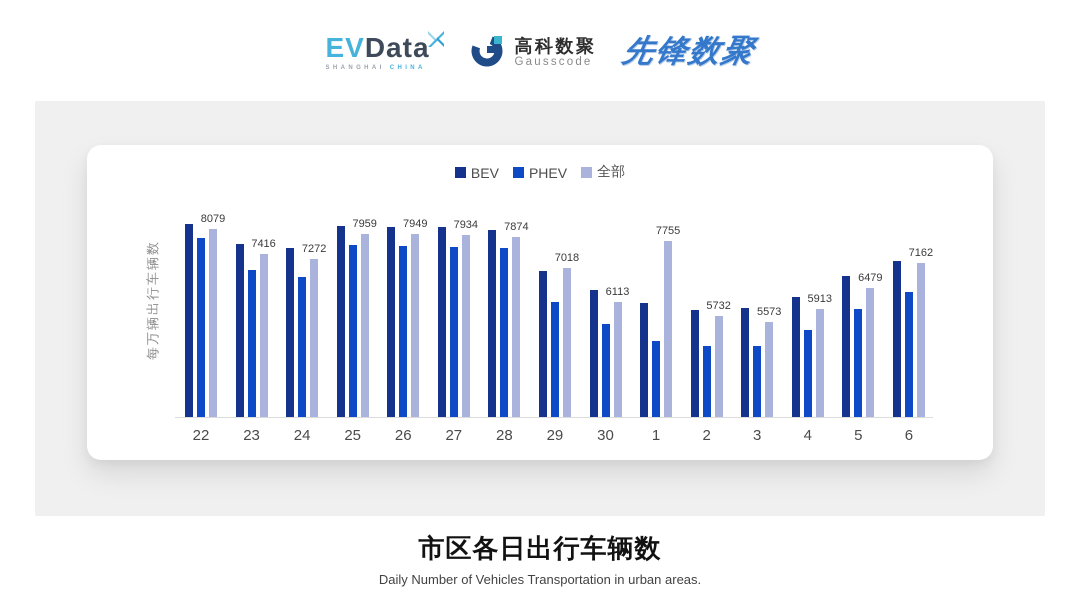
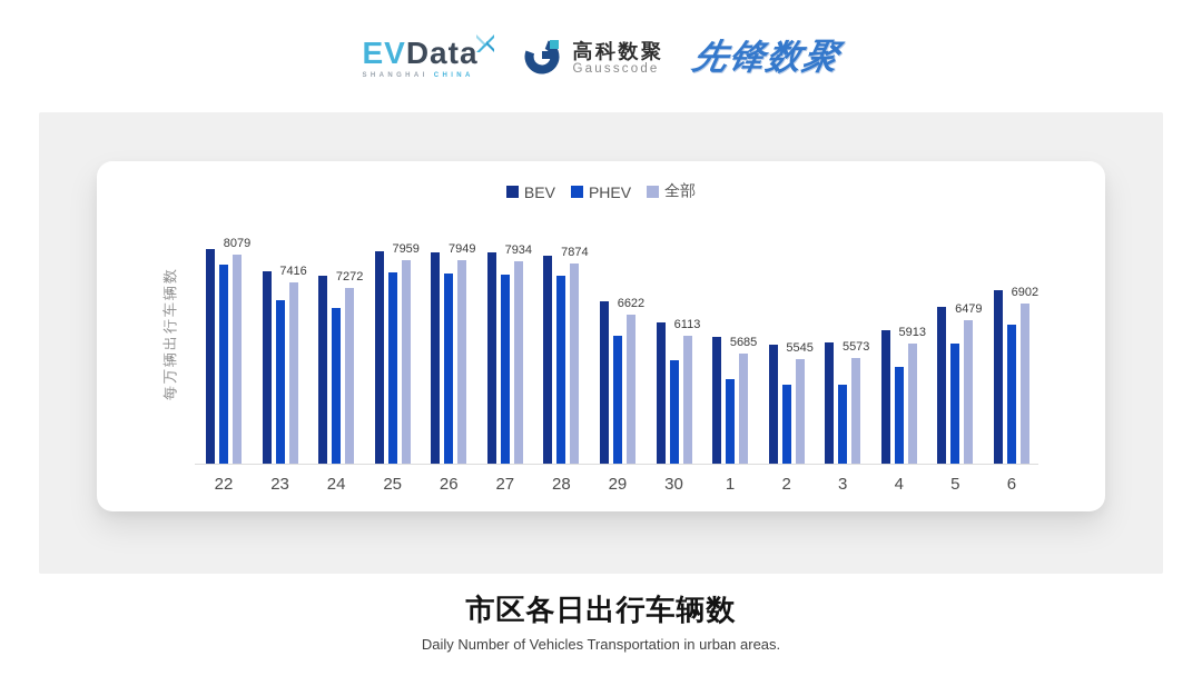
全部/29: 7018 -> 6622
全部/1: 7755 -> 5685
全部/2: 5732 -> 5545
全部/6: 7162 -> 6902
